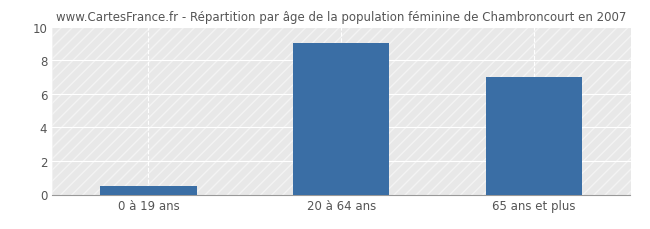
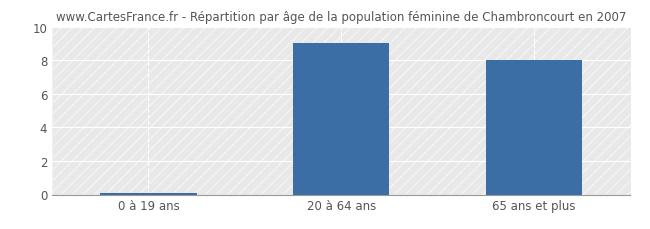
0 à 19 ans: 0.5 -> 0.1
65 ans et plus: 7.0 -> 8.0
